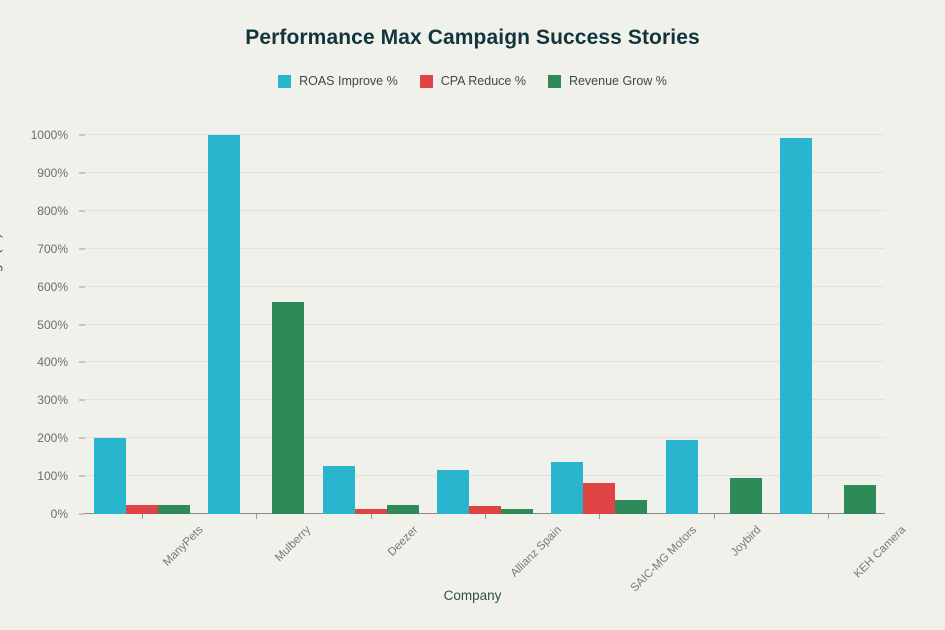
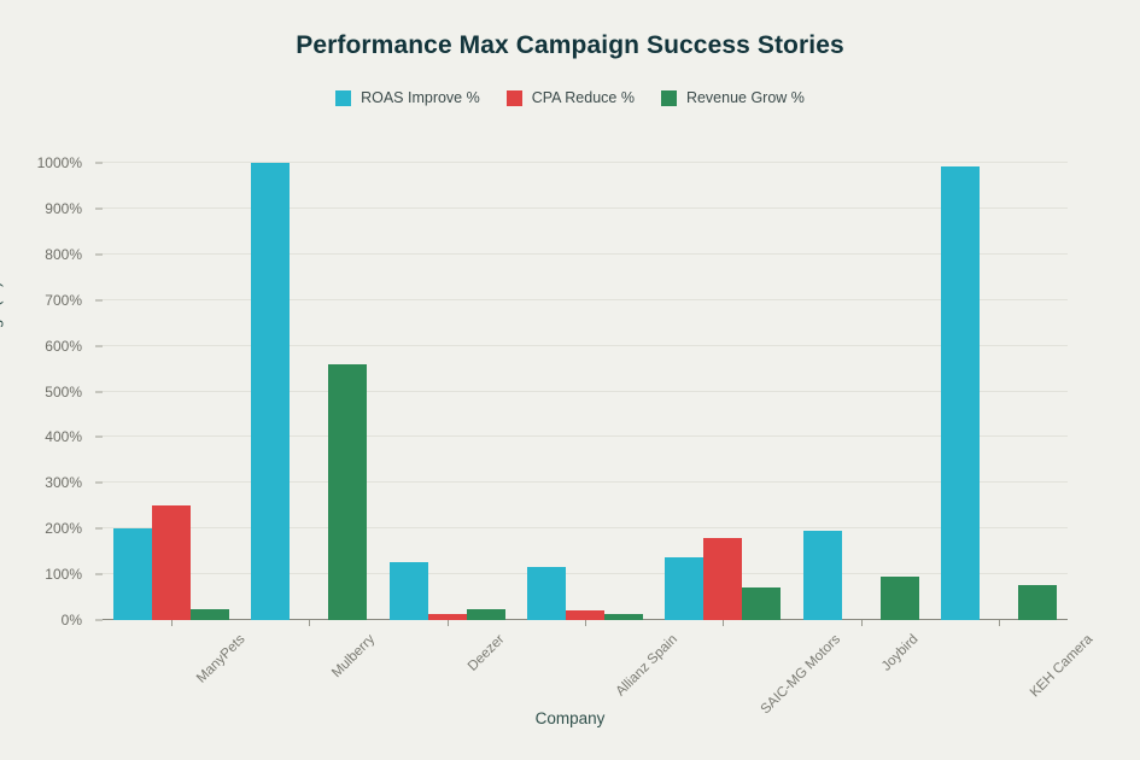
CPA Reduce %/ManyPets: 20% -> 250%
CPA Reduce %/SAIC-MG Motors: 80% -> 180%
Revenue Grow %/SAIC-MG Motors: 40% -> 70%
